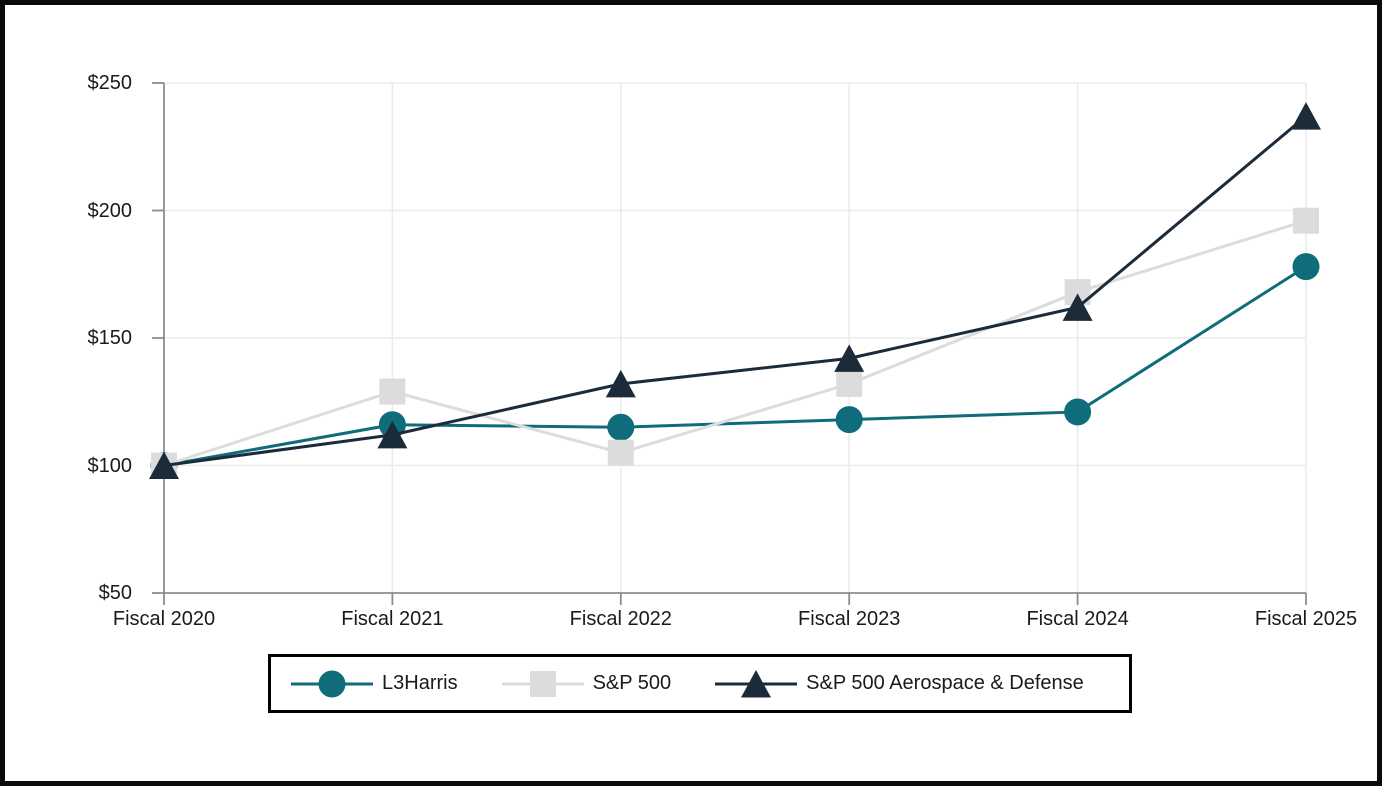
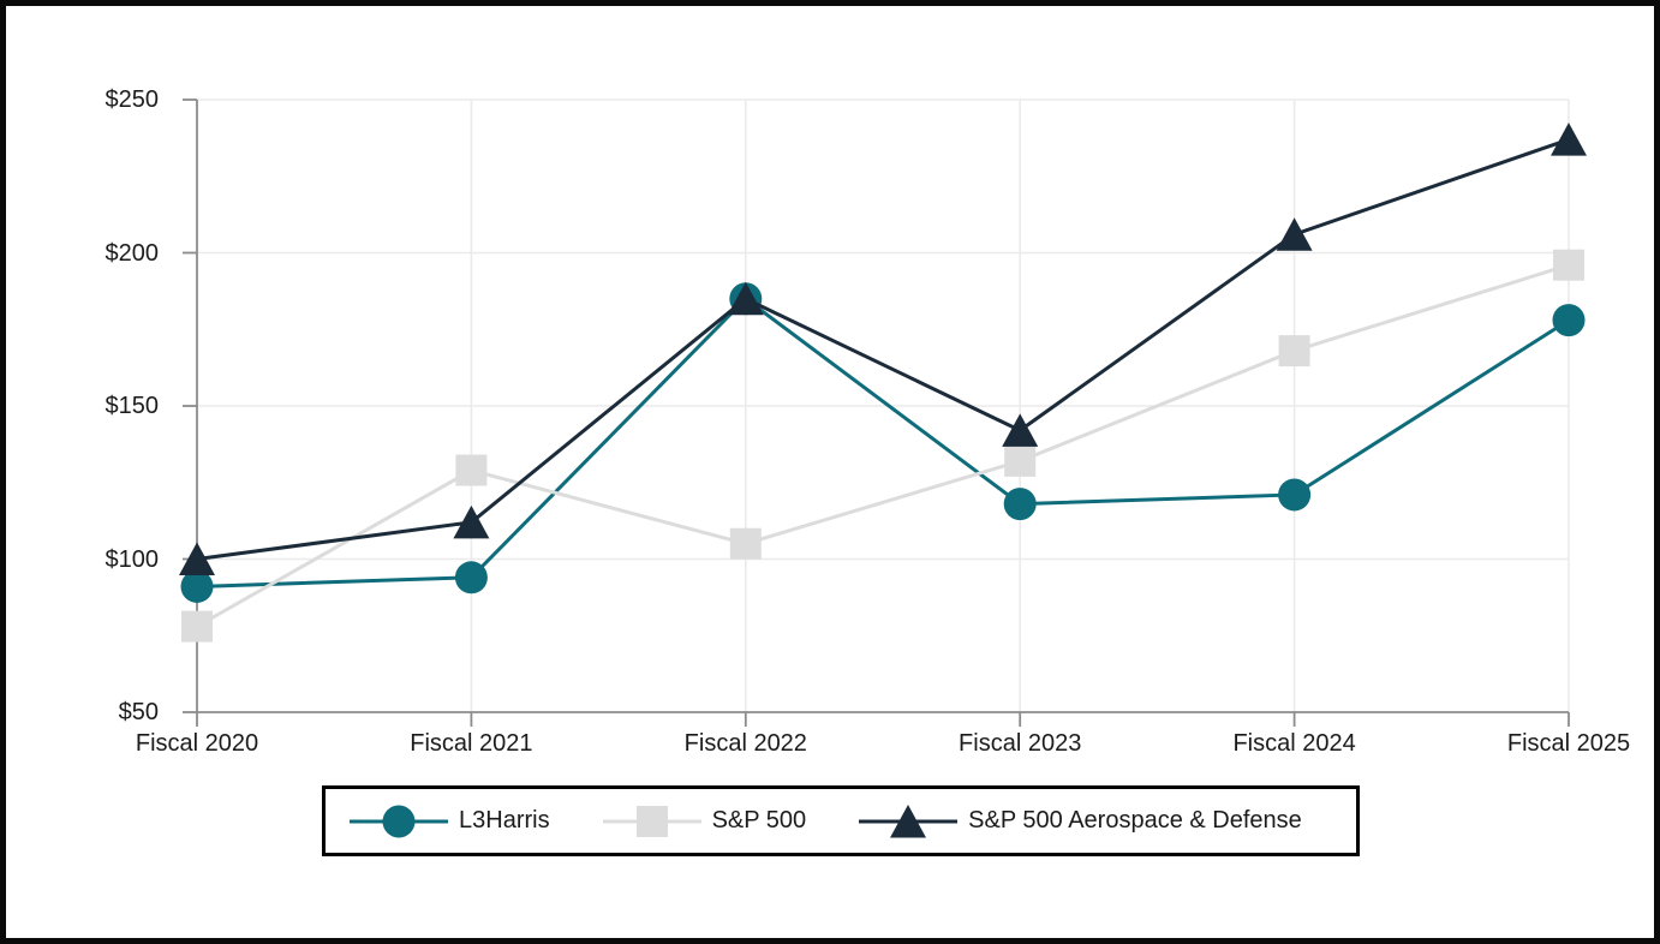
L3Harris/Fiscal 2020: $100 -> $91
S&P 500/Fiscal 2020: $100 -> $78
L3Harris/Fiscal 2021: $116 -> $94
L3Harris/Fiscal 2022: $115 -> $185
S&P 500 Aerospace & Defense/Fiscal 2022: $132 -> $185
S&P 500 Aerospace & Defense/Fiscal 2024: $162 -> $206
